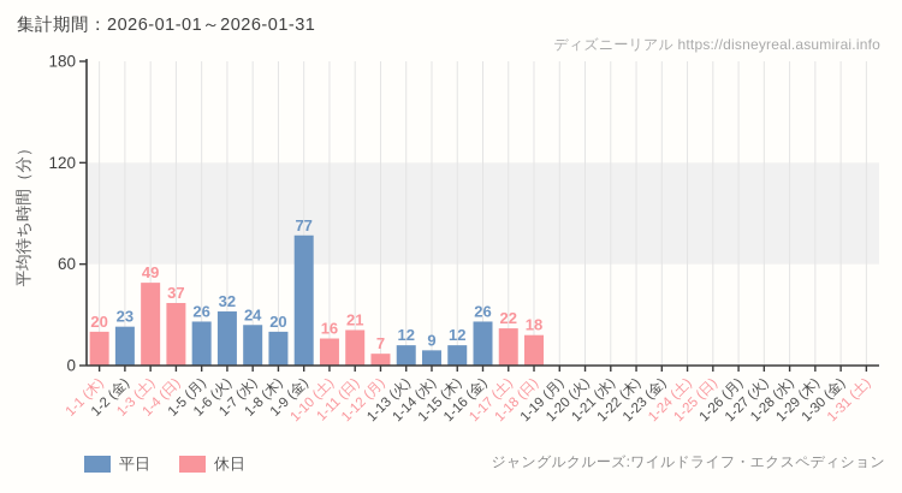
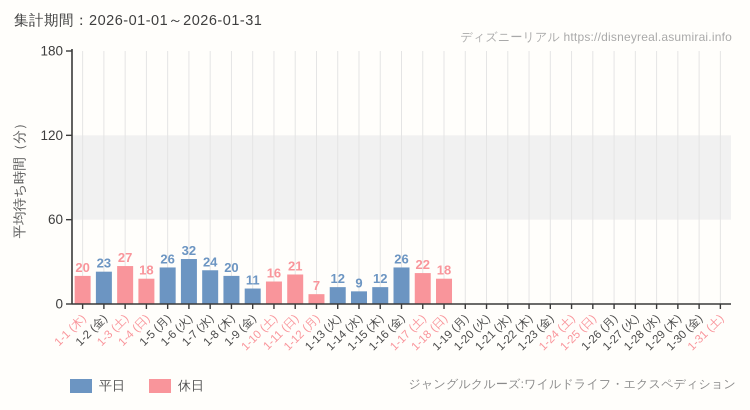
1-3 (土): 49 -> 27
1-4 (日): 37 -> 18
1-9 (金): 77 -> 11
